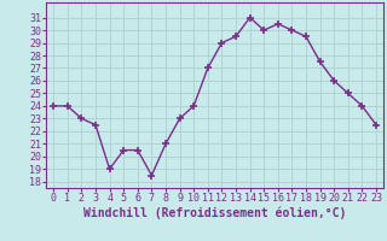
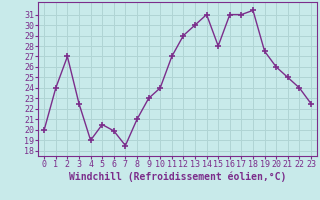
0: 24.0 -> 20.0
2: 23.0 -> 27.0
6: 20.5 -> 19.9
13: 29.5 -> 30.0
15: 30.0 -> 28.0
16: 30.5 -> 31.0
17: 30.0 -> 31.0
18: 29.5 -> 31.4
